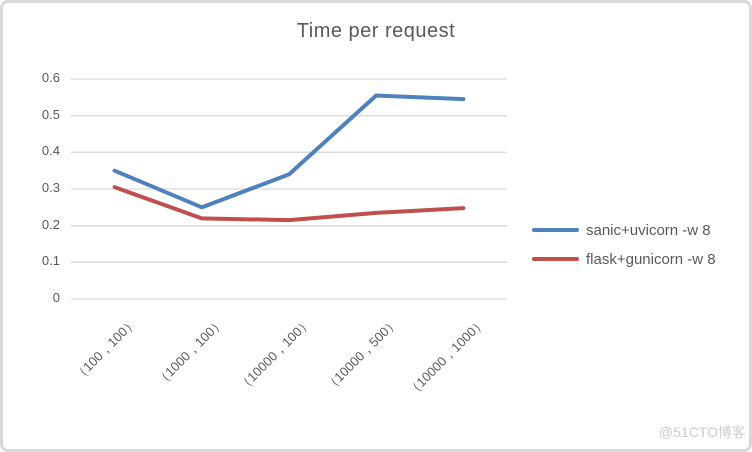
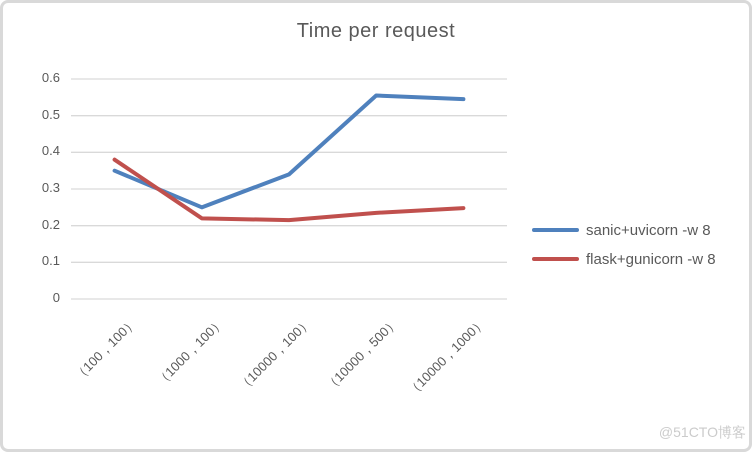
flask+gunicorn -w 8/（100，100）: 0.30 -> 0.38
